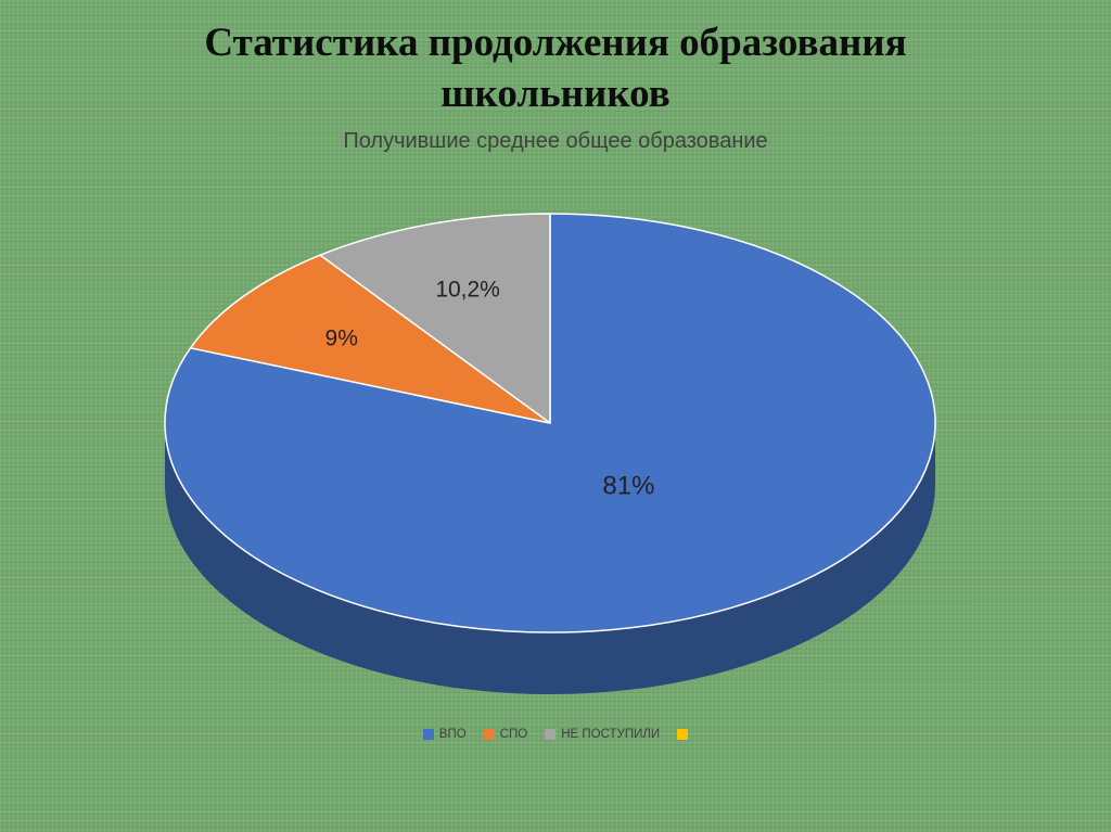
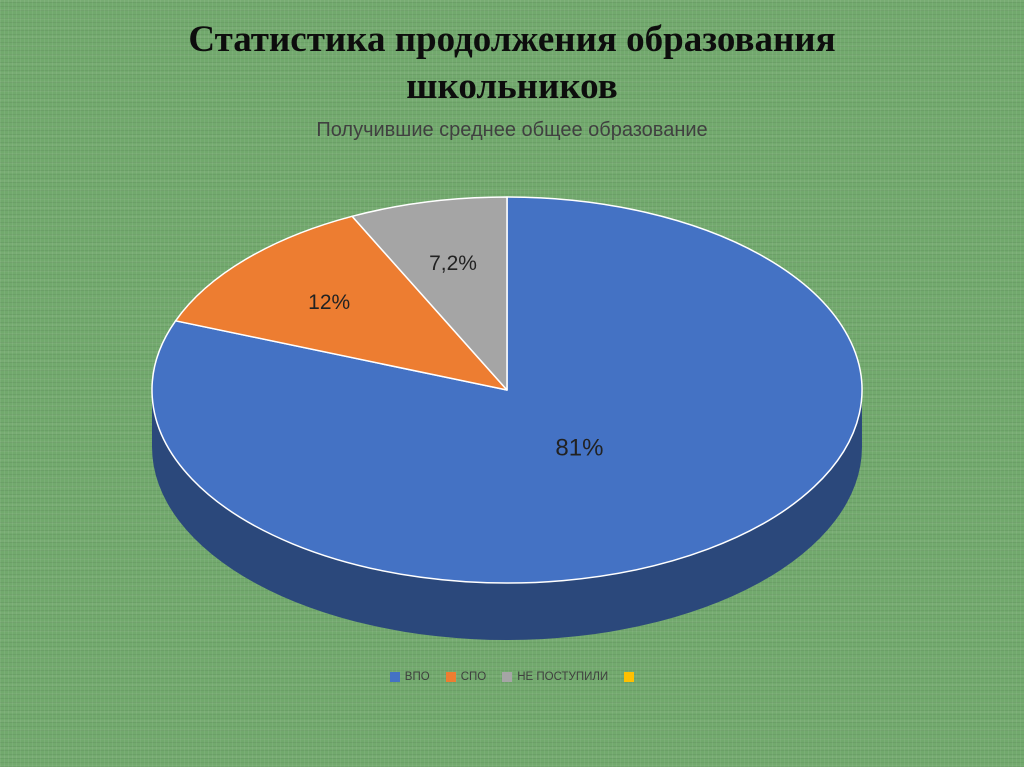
СПО: 9% -> 12%
НЕ ПОСТУПИЛИ: 10,2% -> 7,2%
